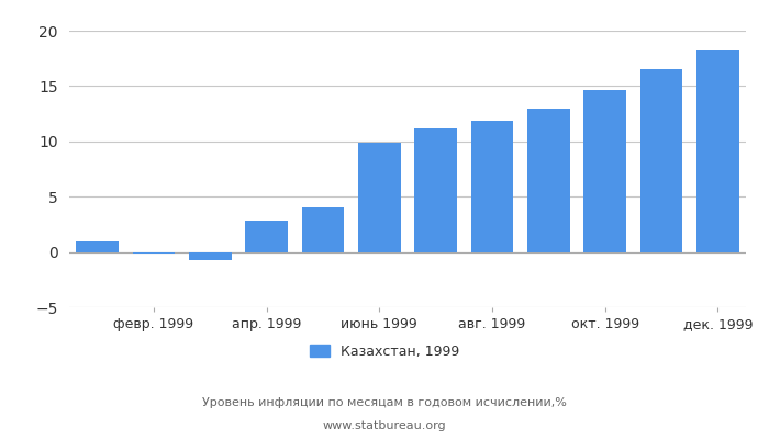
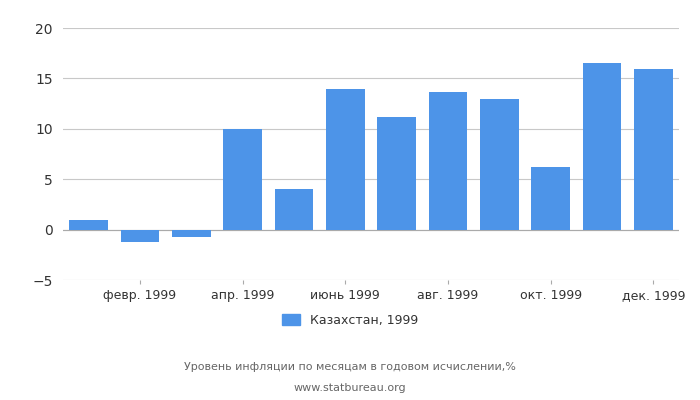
февр. 1999: -0.1 -> -1.2
апр. 1999: 2.8 -> 10.0
июнь 1999: 9.9 -> 13.9
авг. 1999: 11.9 -> 13.7
окт. 1999: 14.6 -> 6.2
дек. 1999: 18.2 -> 15.9
